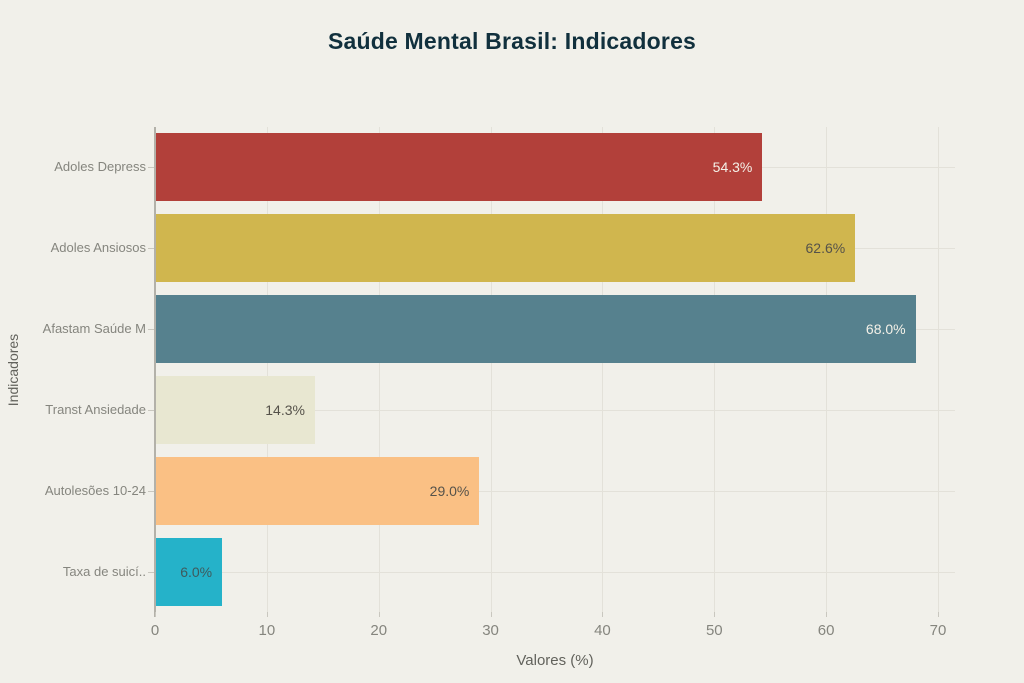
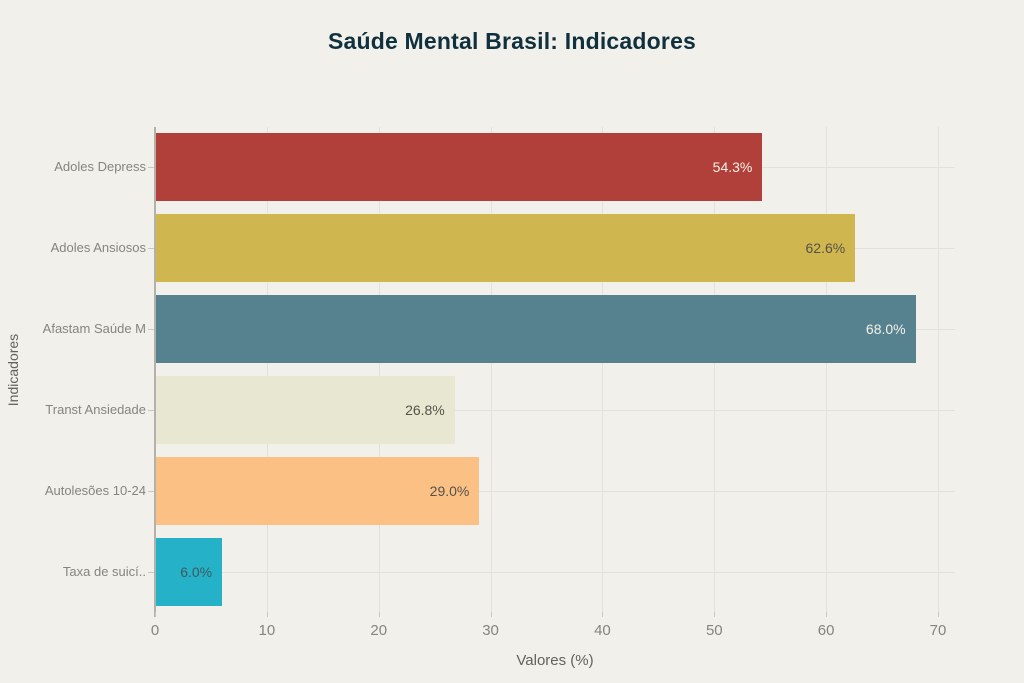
Transt Ansiedade: 14.3% -> 26.8%
